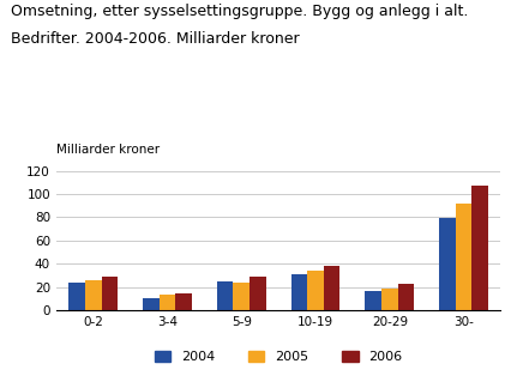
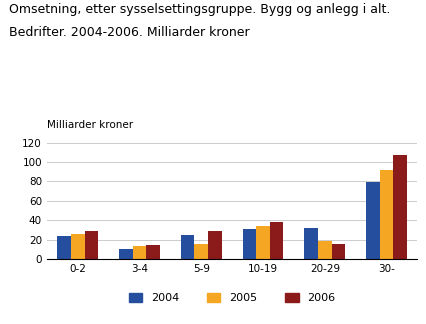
2005/5-9: 24 -> 16
2004/20-29: 17 -> 32
2006/20-29: 23 -> 16
